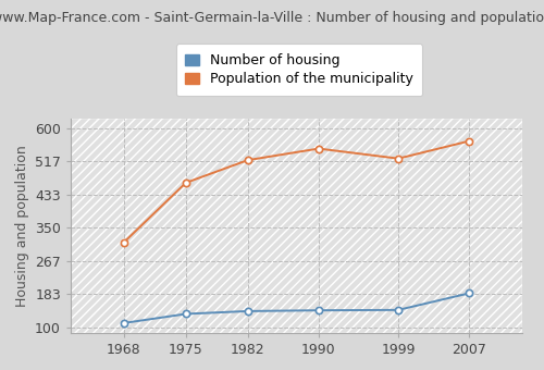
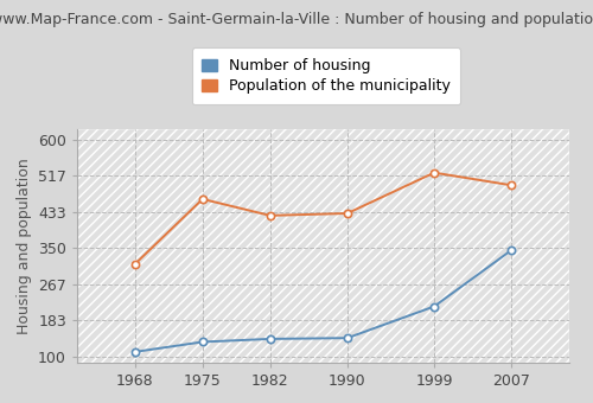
Population of the municipality/1982: 520 -> 425
Population of the municipality/1990: 549 -> 430
Number of housing/1999: 143 -> 215
Number of housing/2007: 185 -> 345
Population of the municipality/2007: 568 -> 495
